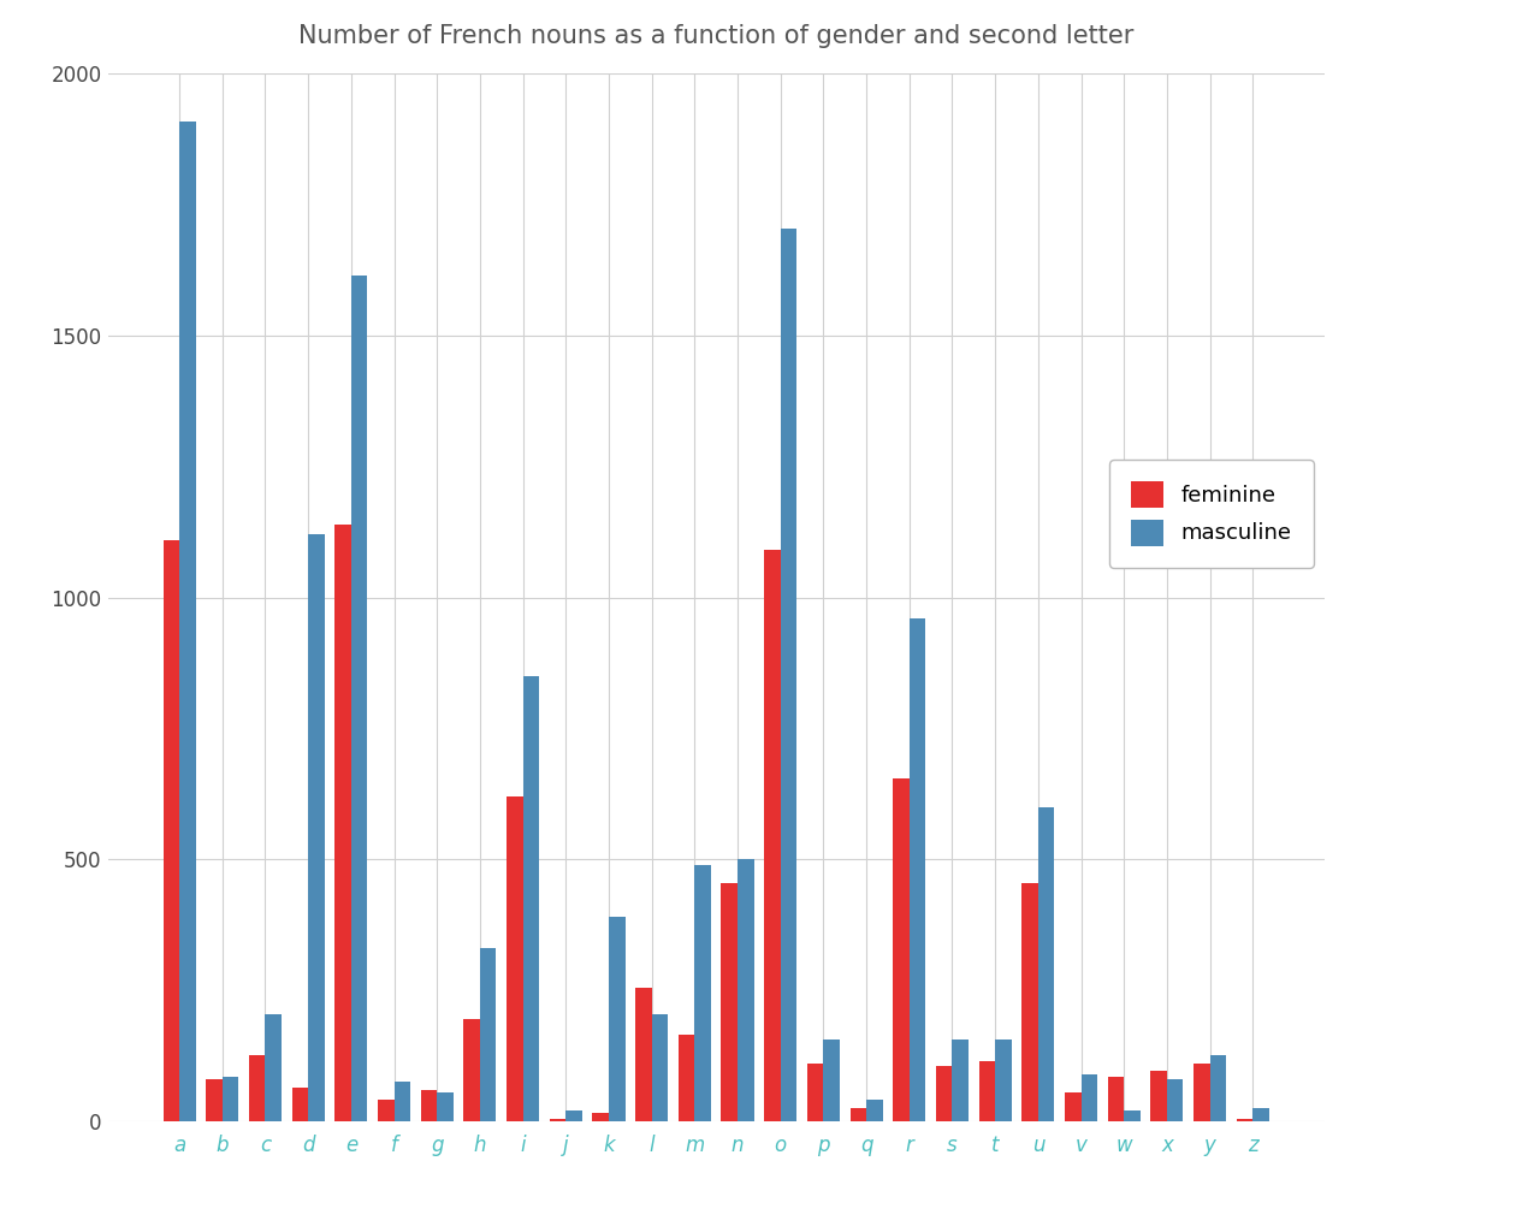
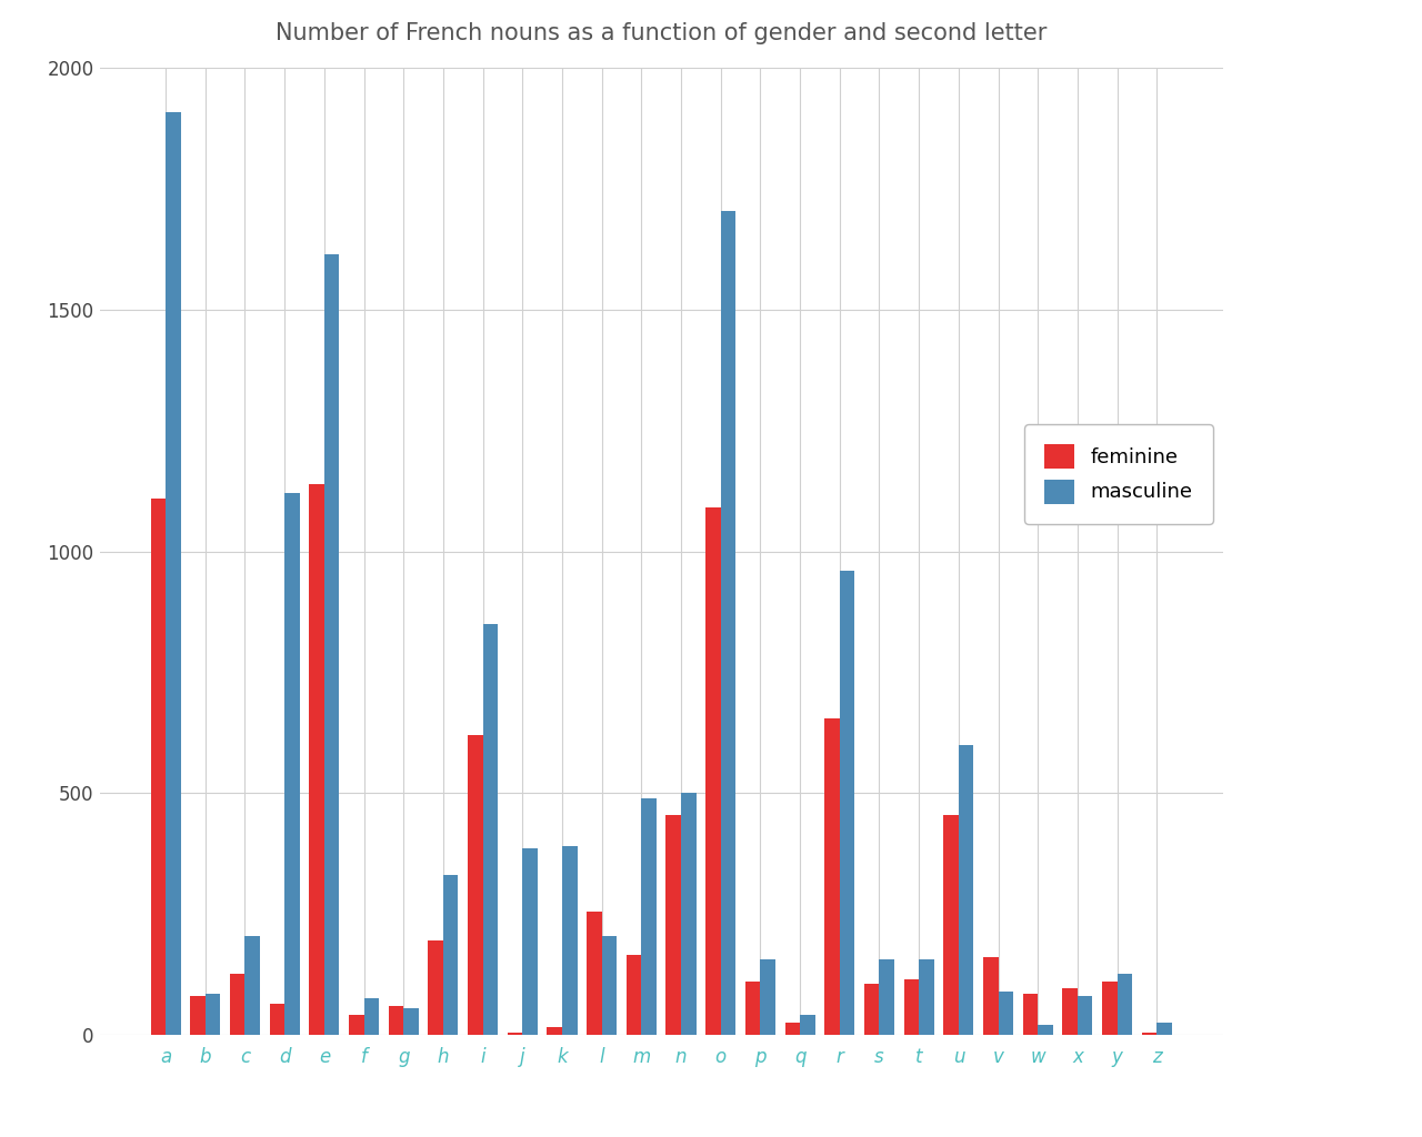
masculine/j: 20 -> 385
feminine/v: 55 -> 160
